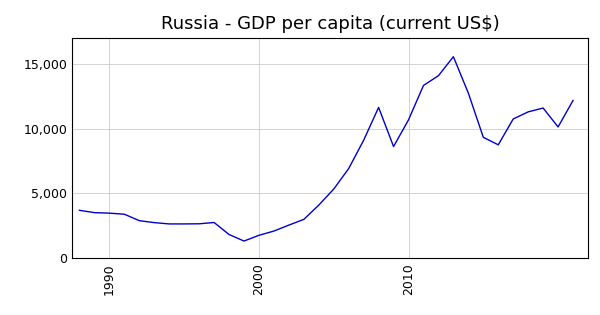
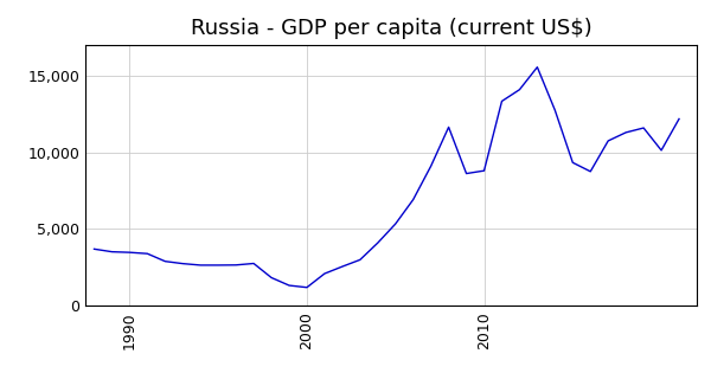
2000: 1,800 -> 1,200
2010: 10,700 -> 8,800
